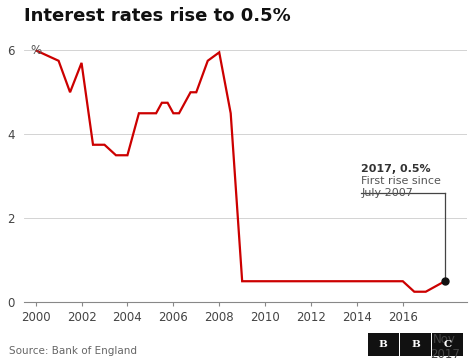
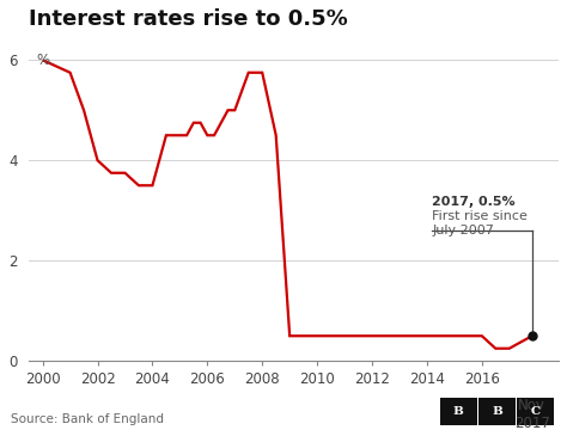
2002: 5.70 -> 4.00
2008: 5.95 -> 5.75
